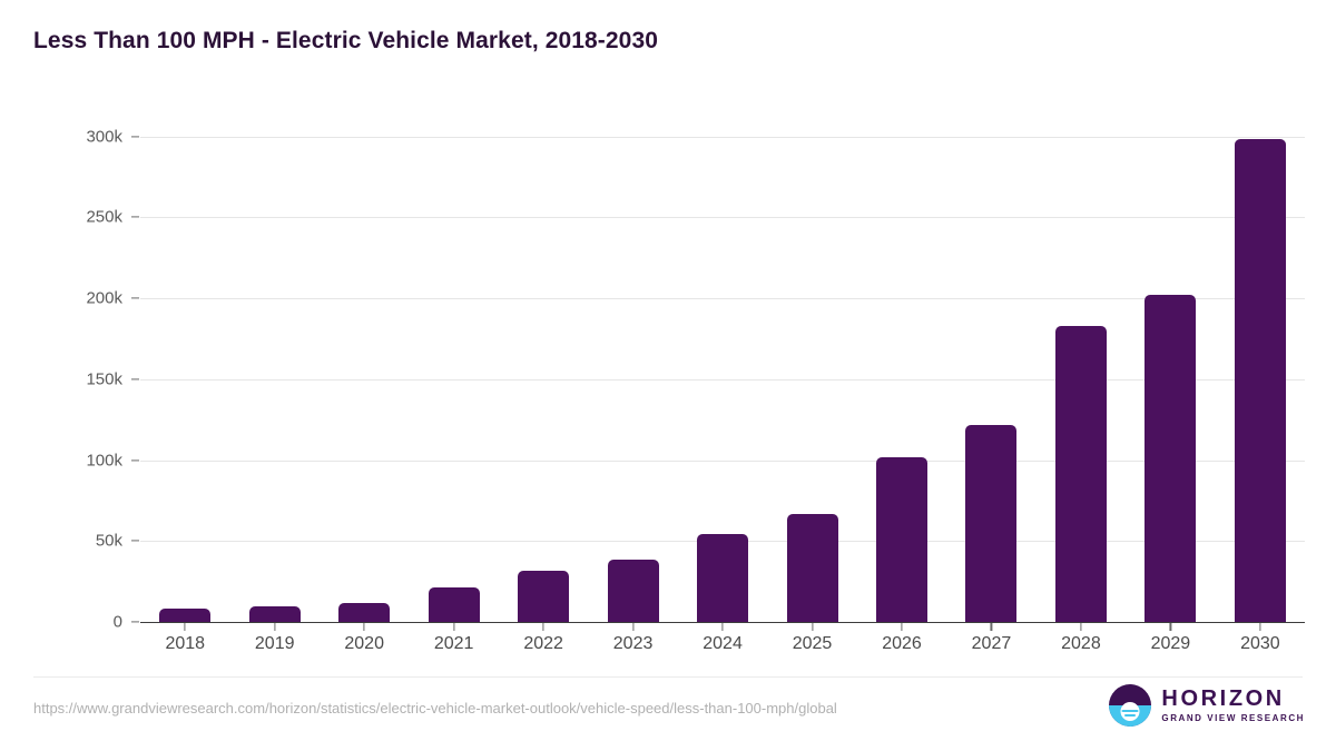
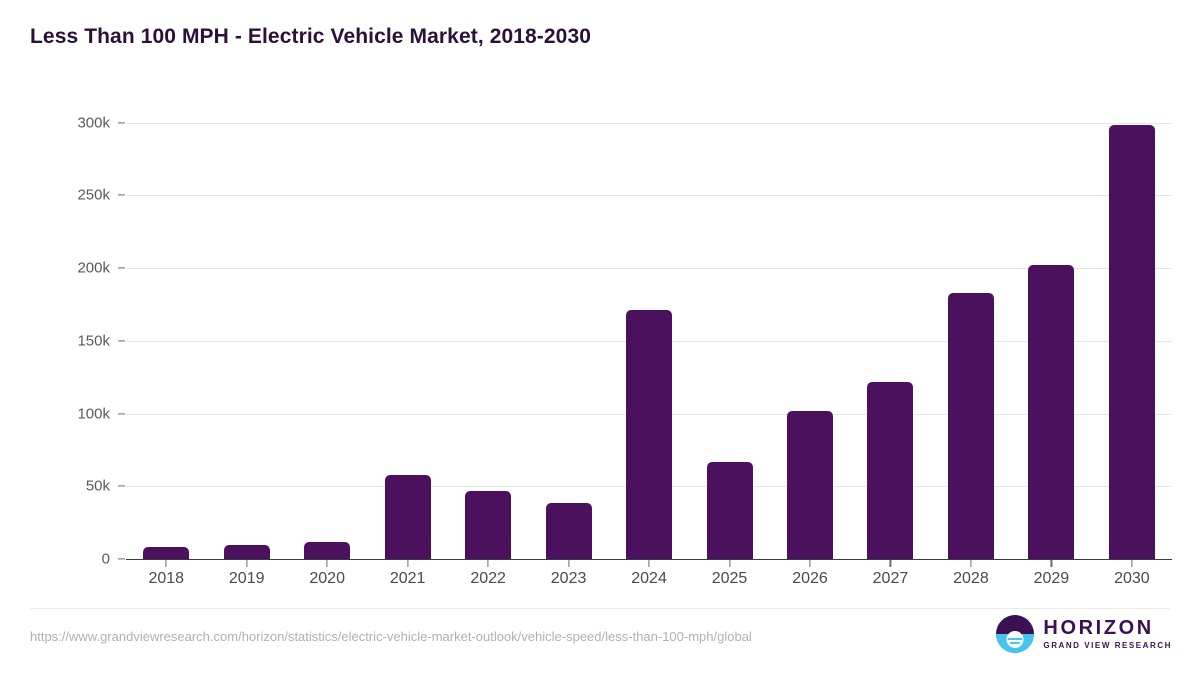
2021: 21k -> 58k
2022: 32k -> 47k
2024: 54k -> 171k
